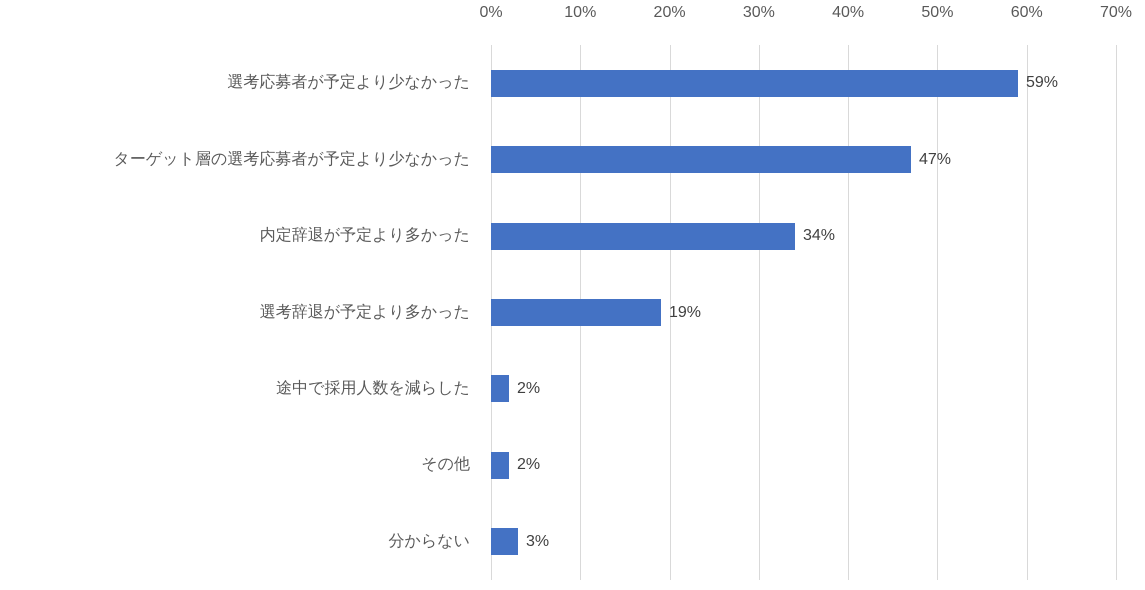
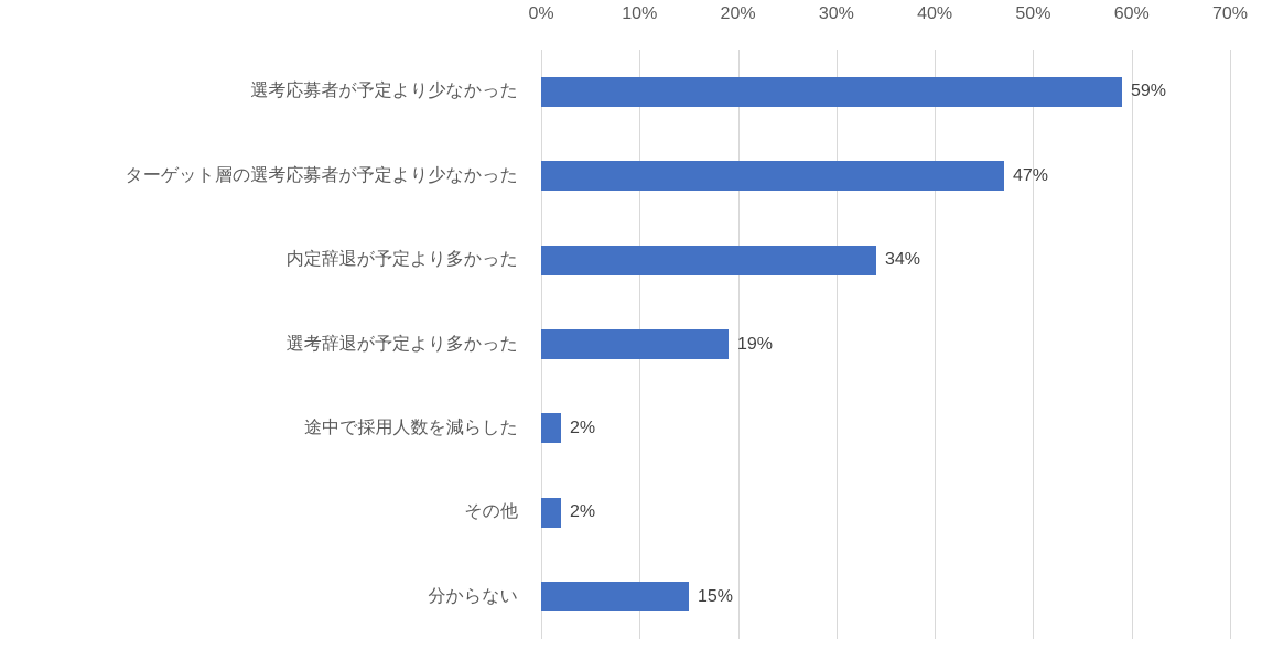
分からない: 3% -> 15%
